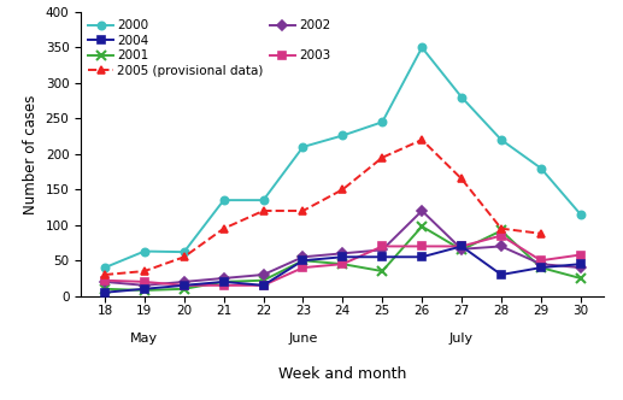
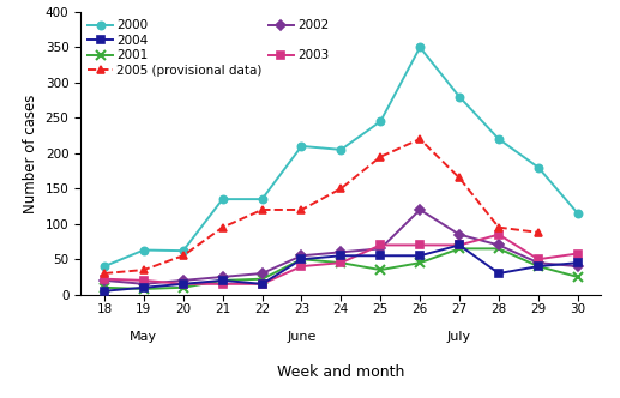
2000/24: 226 -> 205
2001/26: 98 -> 45
2002/27: 66 -> 85
2001/28: 92 -> 65
